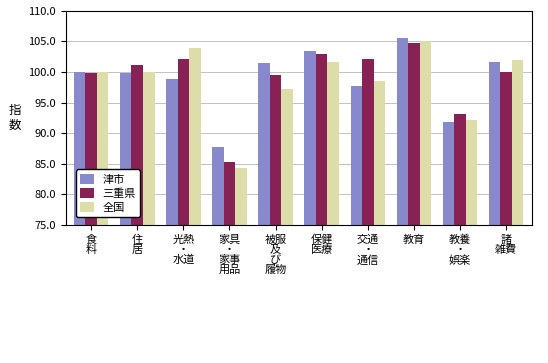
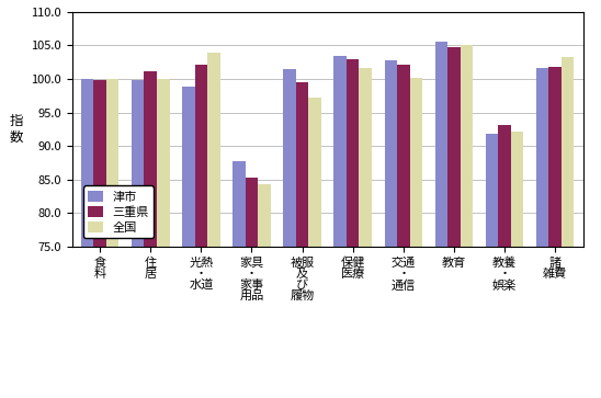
津市/交通 ・ 通信: 97.8 -> 102.8
全国/交通 ・ 通信: 98.6 -> 100.1
三重県/諸 雑費: 100.0 -> 101.8
全国/諸 雑費: 102.0 -> 103.3
